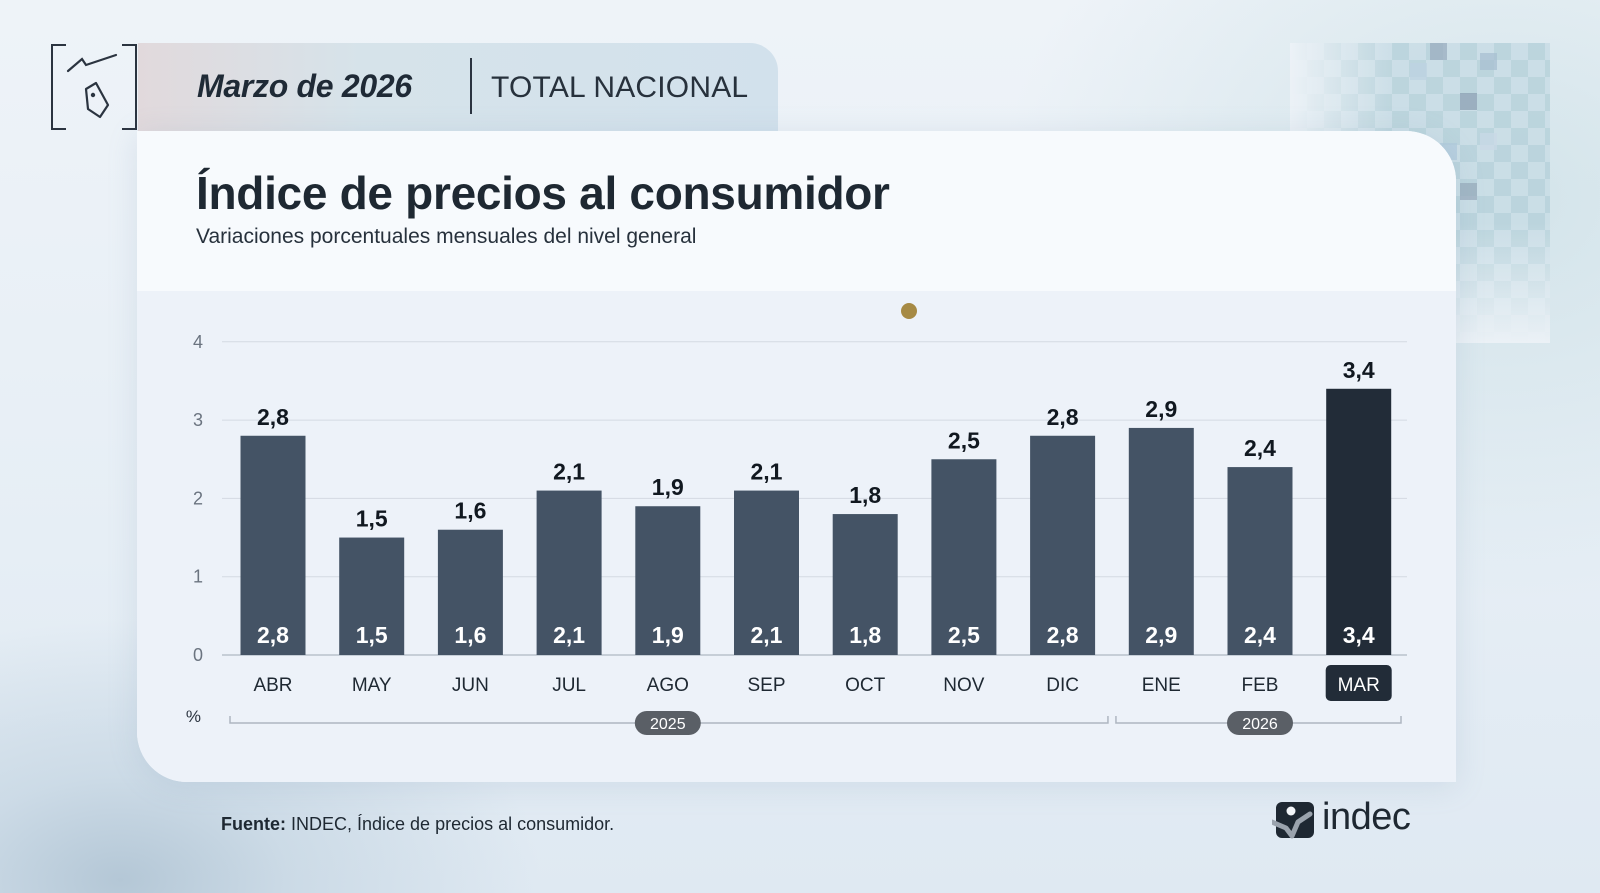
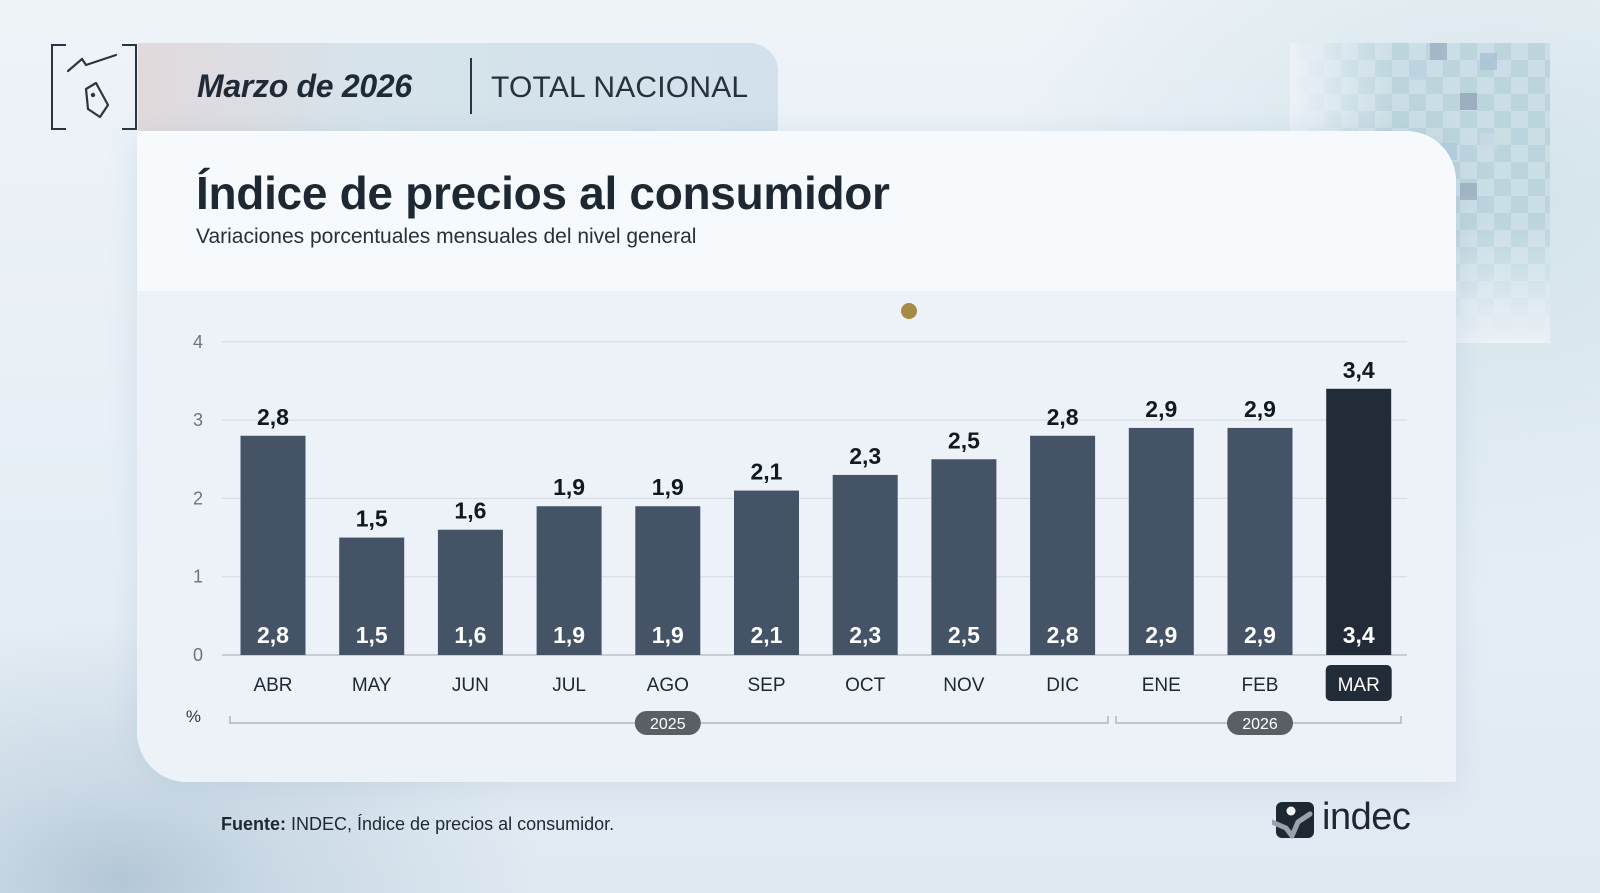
JUL: 2,1 -> 1,9
OCT: 1,8 -> 2,3
FEB: 2,4 -> 2,9
